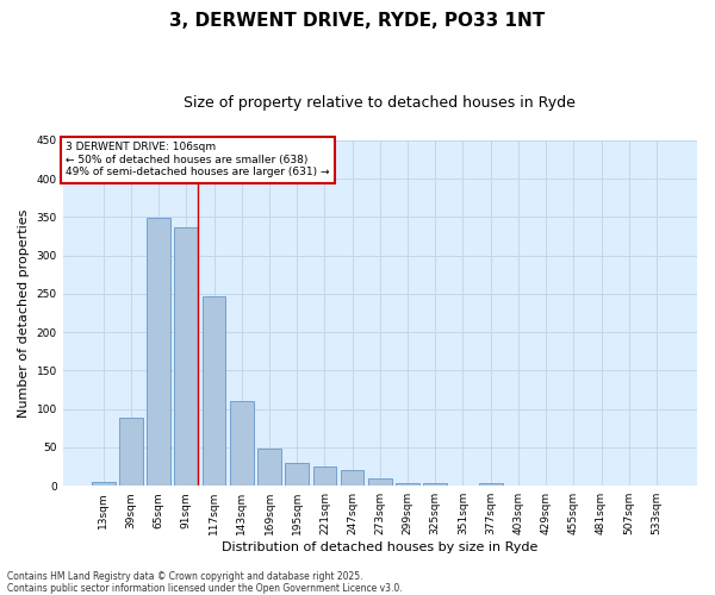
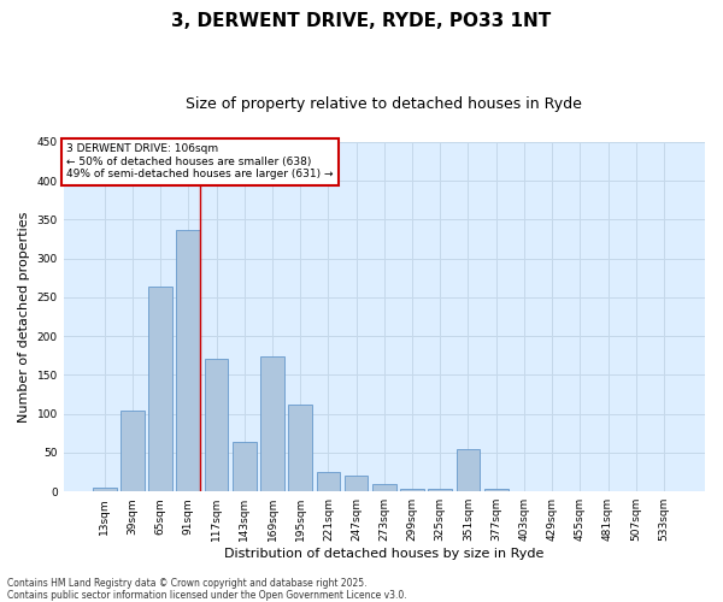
39sqm: 88 -> 104
65sqm: 349 -> 264
117sqm: 247 -> 170
143sqm: 111 -> 64
169sqm: 48 -> 174
195sqm: 30 -> 112
351sqm: 1 -> 54
